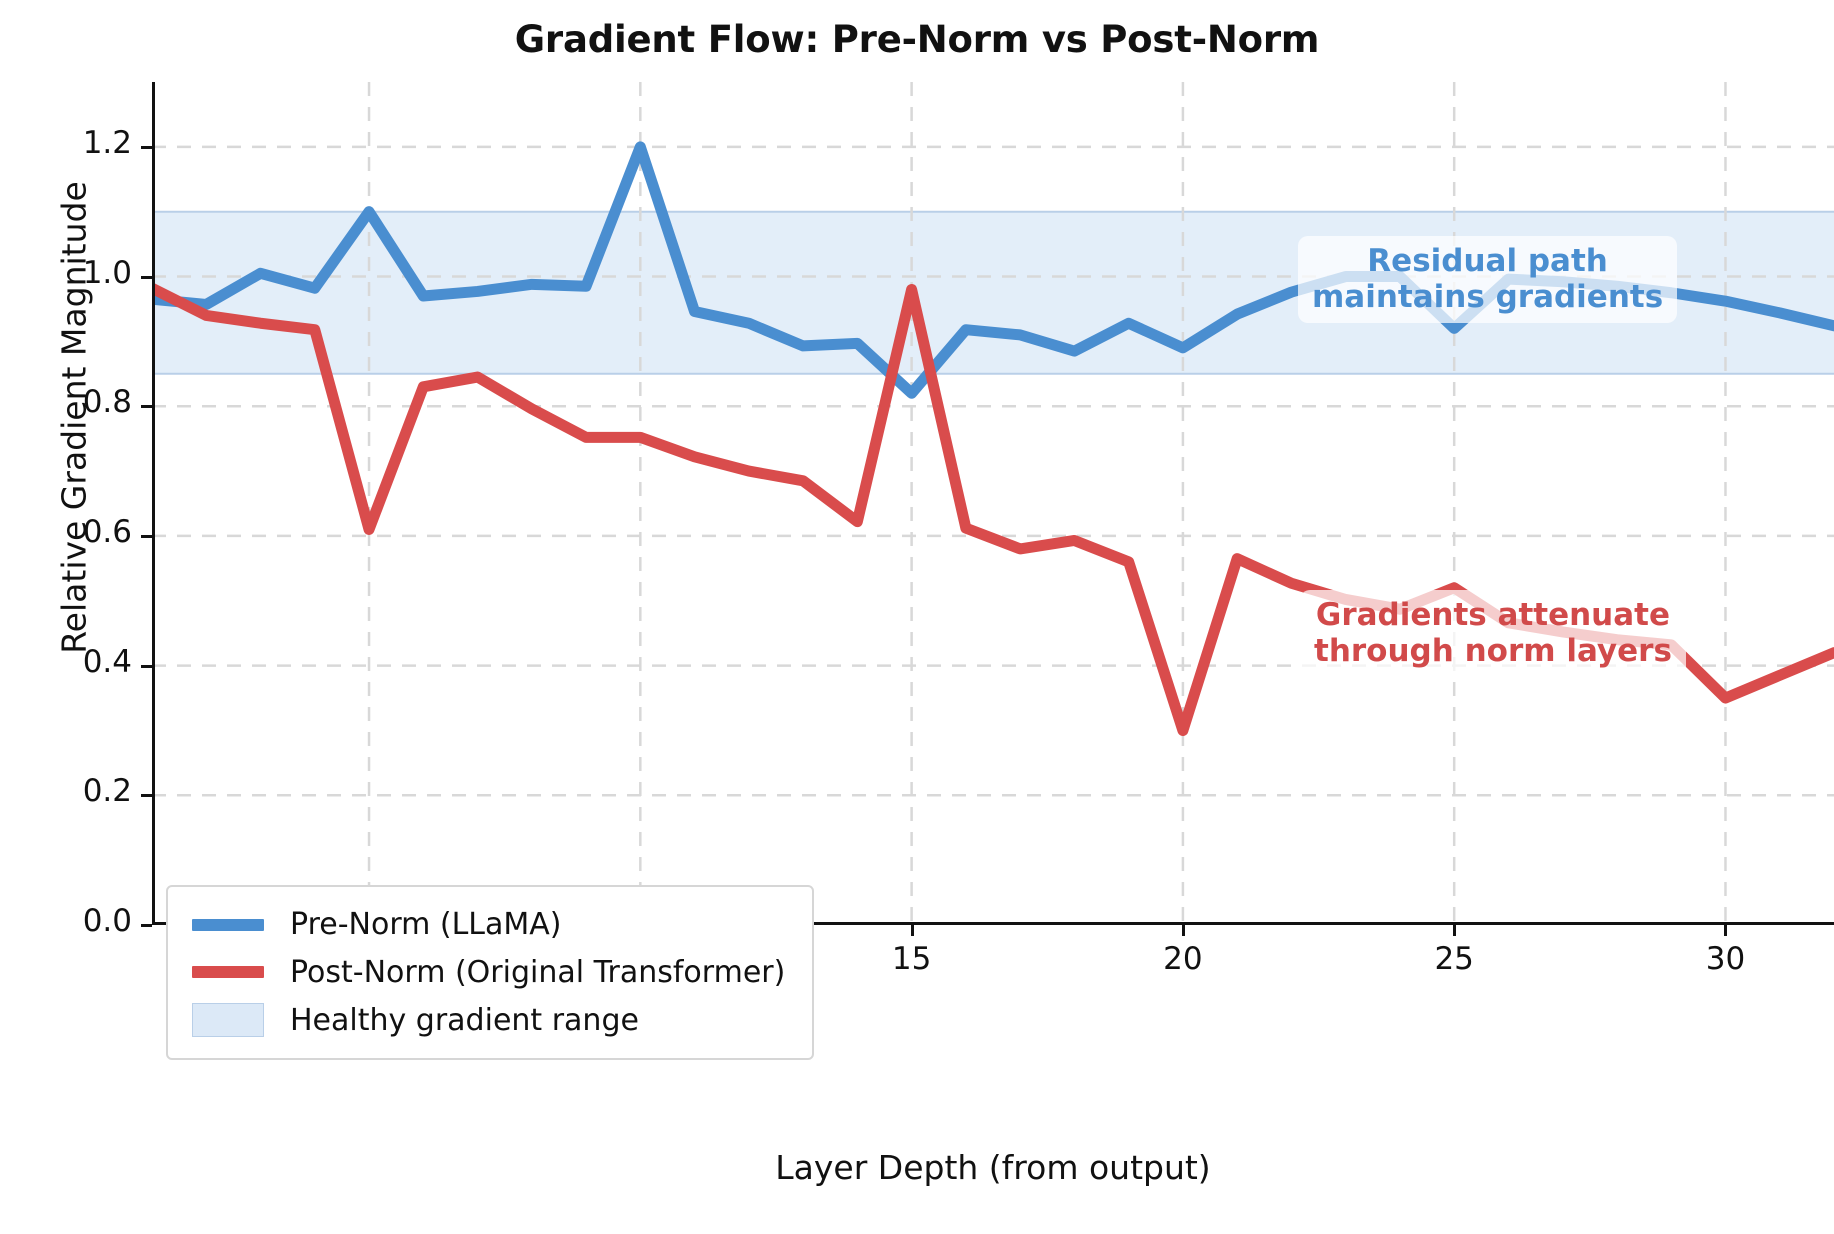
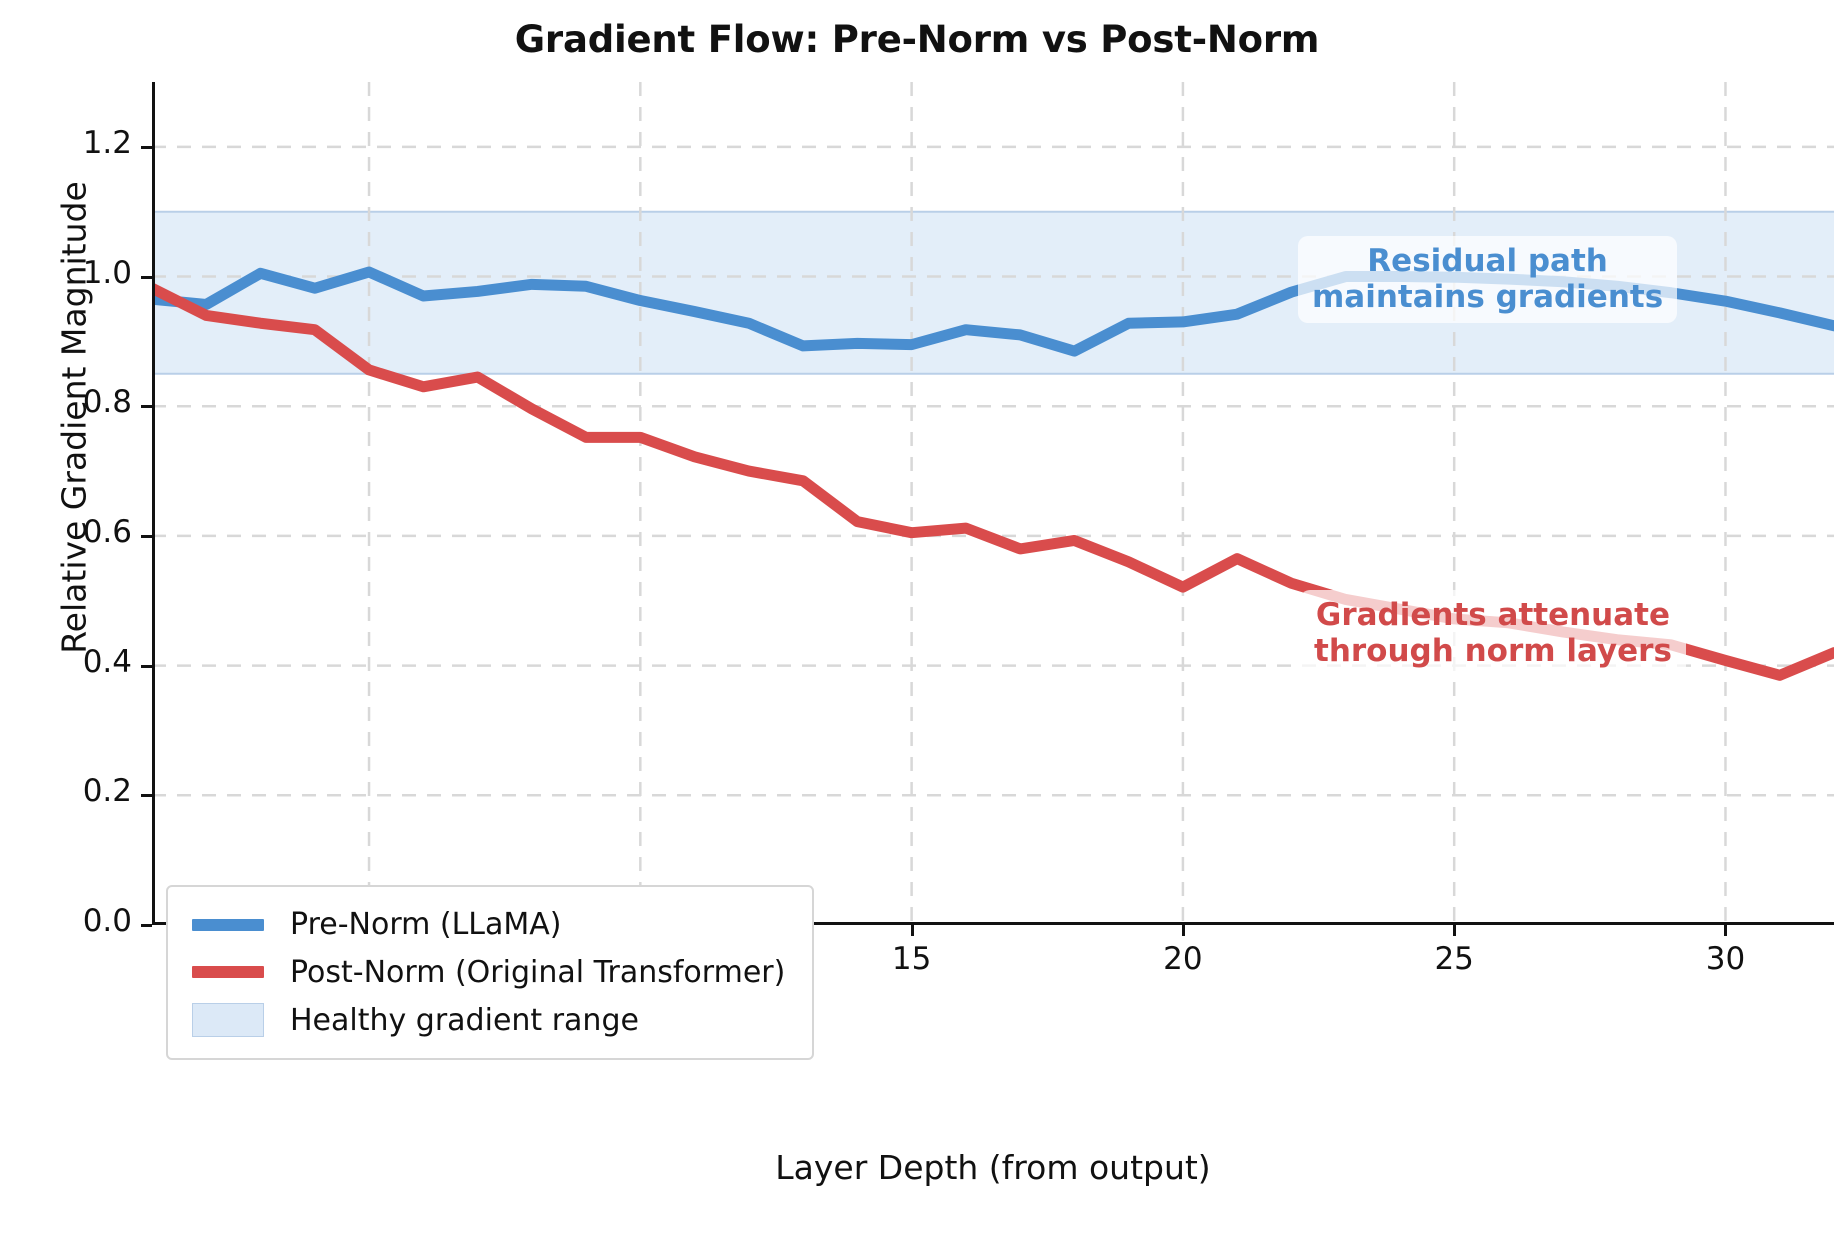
Pre-Norm (LLaMA)/5: 1.10 -> 1.01
Post-Norm (Original Transformer)/5: 0.61 -> 0.86
Pre-Norm (LLaMA)/10: 1.20 -> 0.96
Pre-Norm (LLaMA)/15: 0.82 -> 0.90
Post-Norm (Original Transformer)/15: 0.98 -> 0.60
Pre-Norm (LLaMA)/20: 0.89 -> 0.93
Post-Norm (Original Transformer)/20: 0.30 -> 0.52
Pre-Norm (LLaMA)/25: 0.92 -> 1.00
Post-Norm (Original Transformer)/25: 0.52 -> 0.47
Post-Norm (Original Transformer)/30: 0.35 -> 0.41
